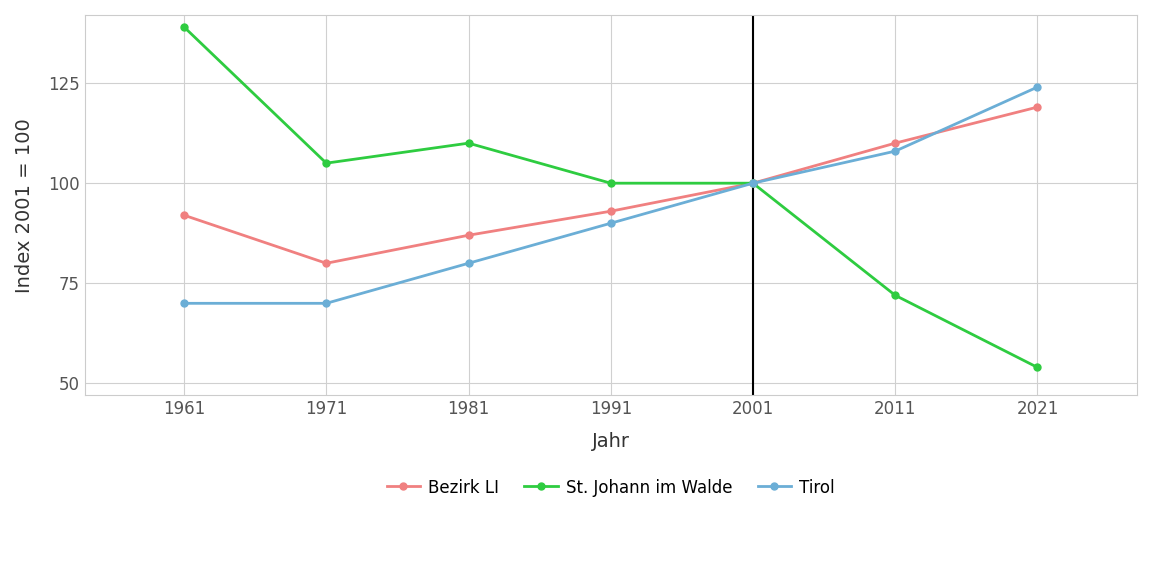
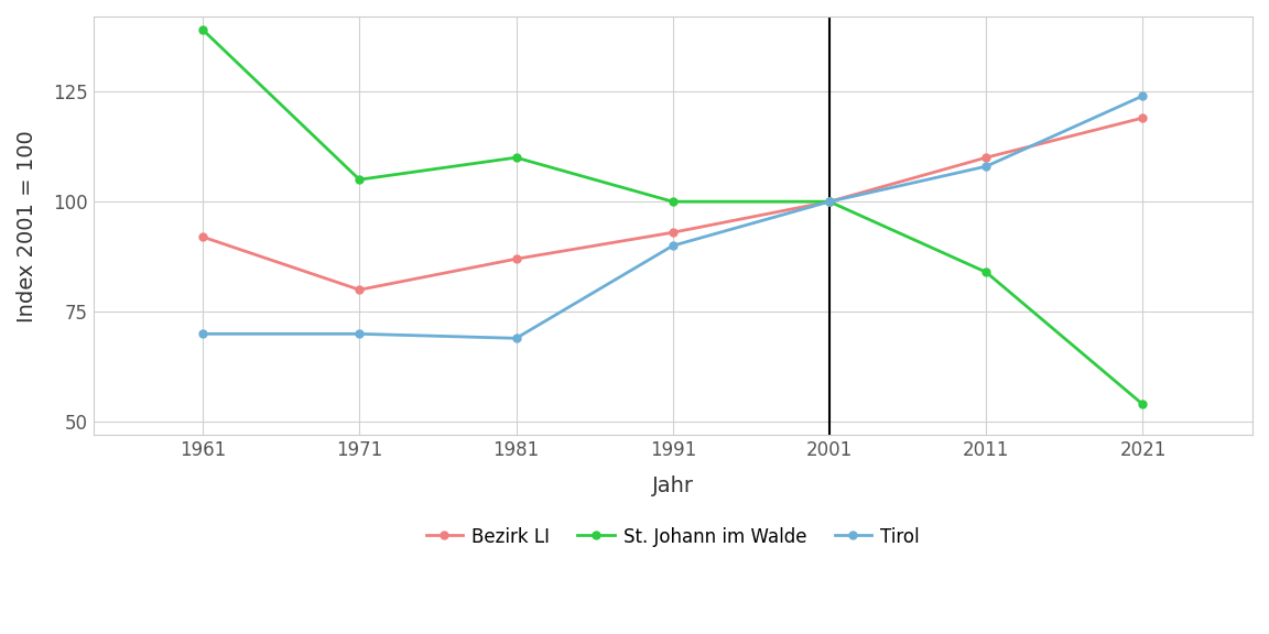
Tirol/1981: 80 -> 69
St. Johann im Walde/2011: 72 -> 84
